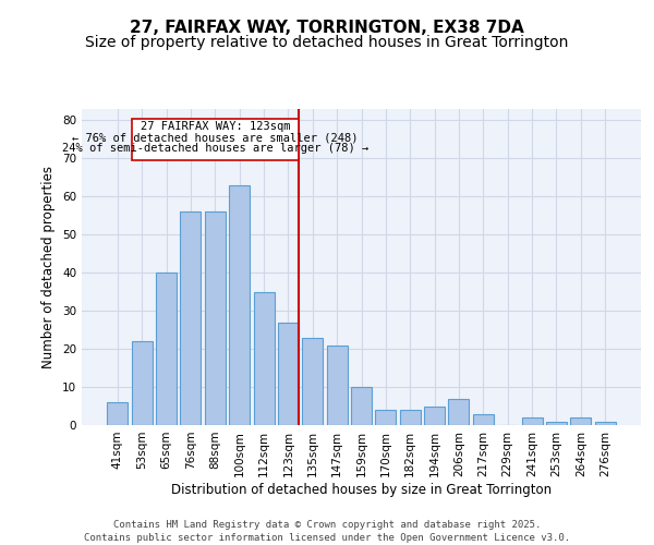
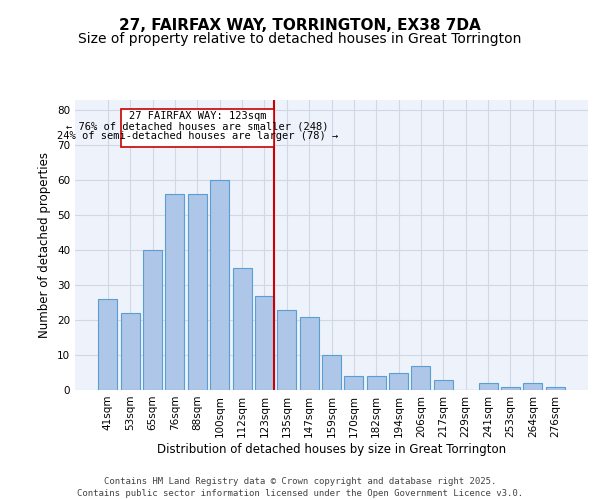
41sqm: 6 -> 26
100sqm: 63 -> 60
